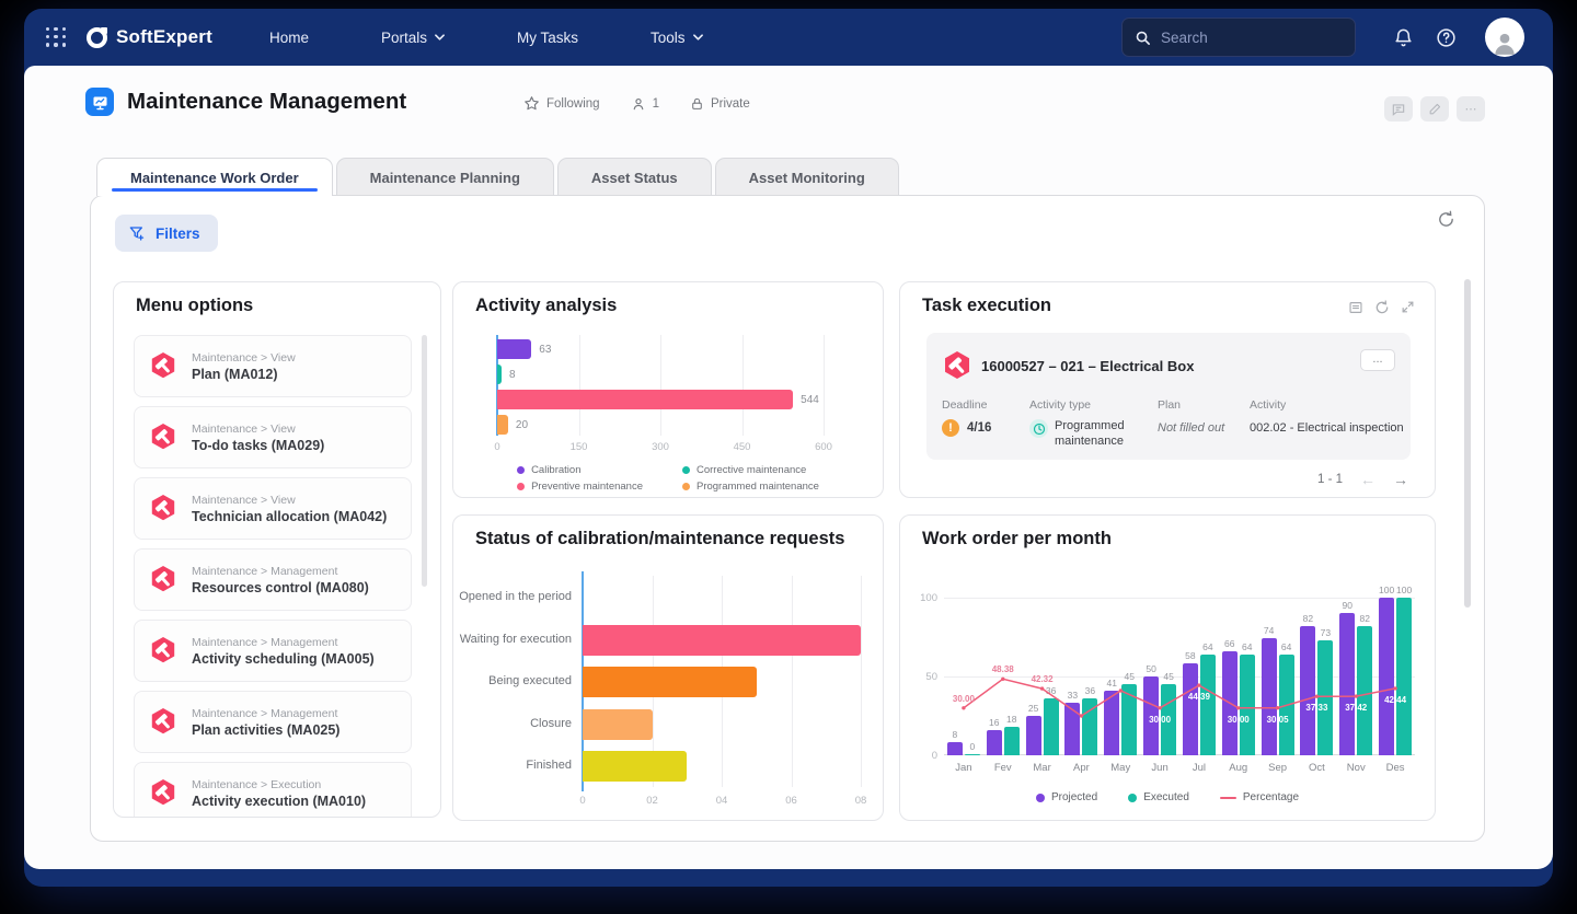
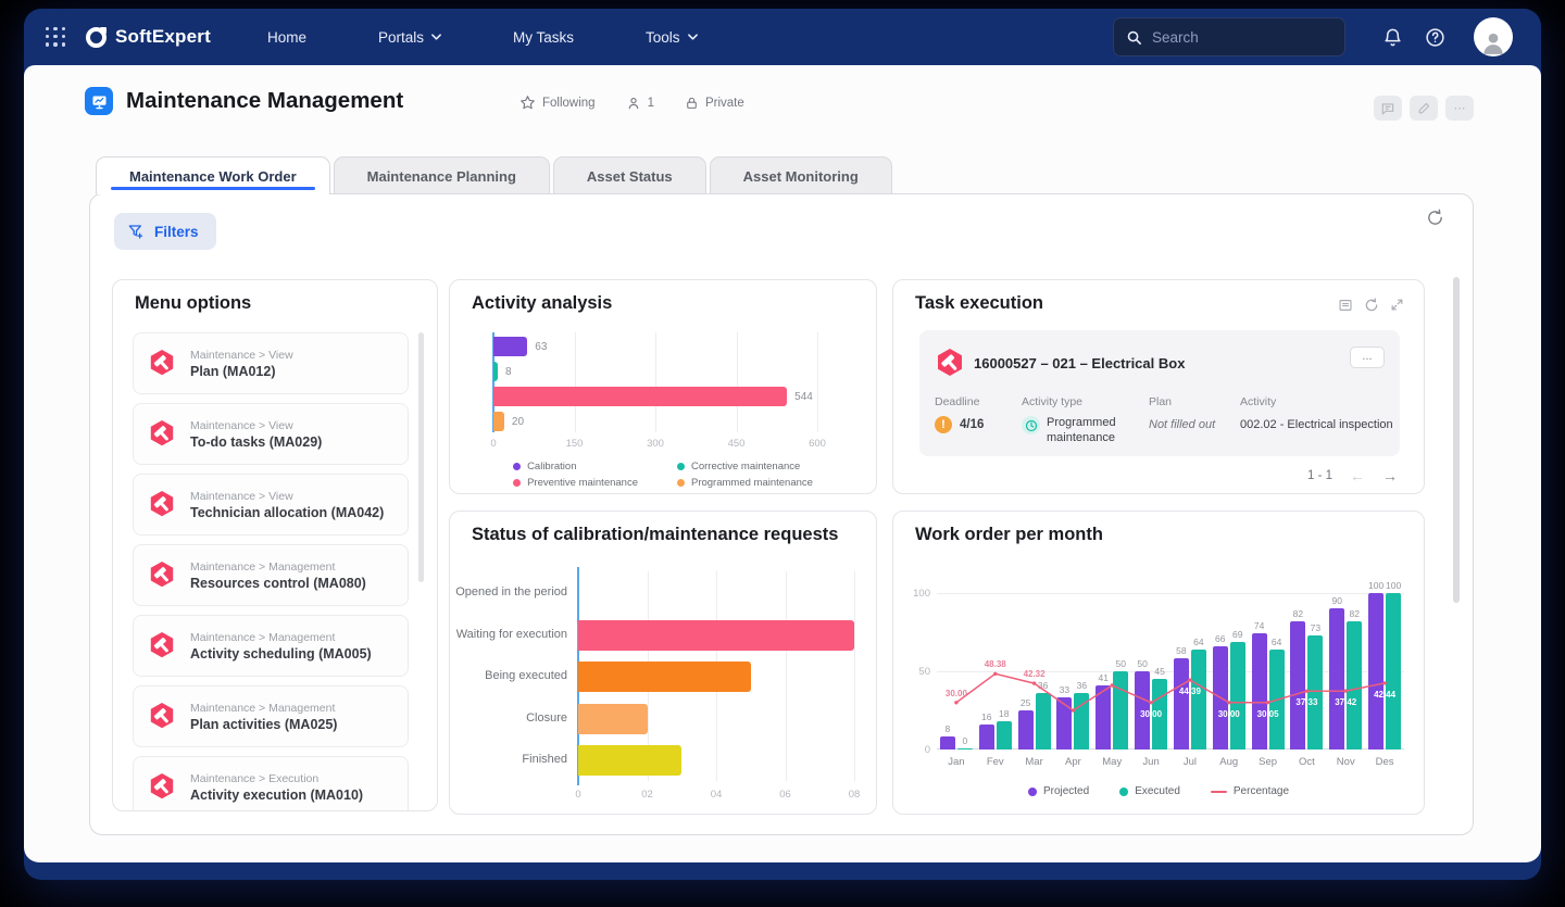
Work order per month/Executed/May: 45 -> 50
Work order per month/Executed/Aug: 64 -> 69
